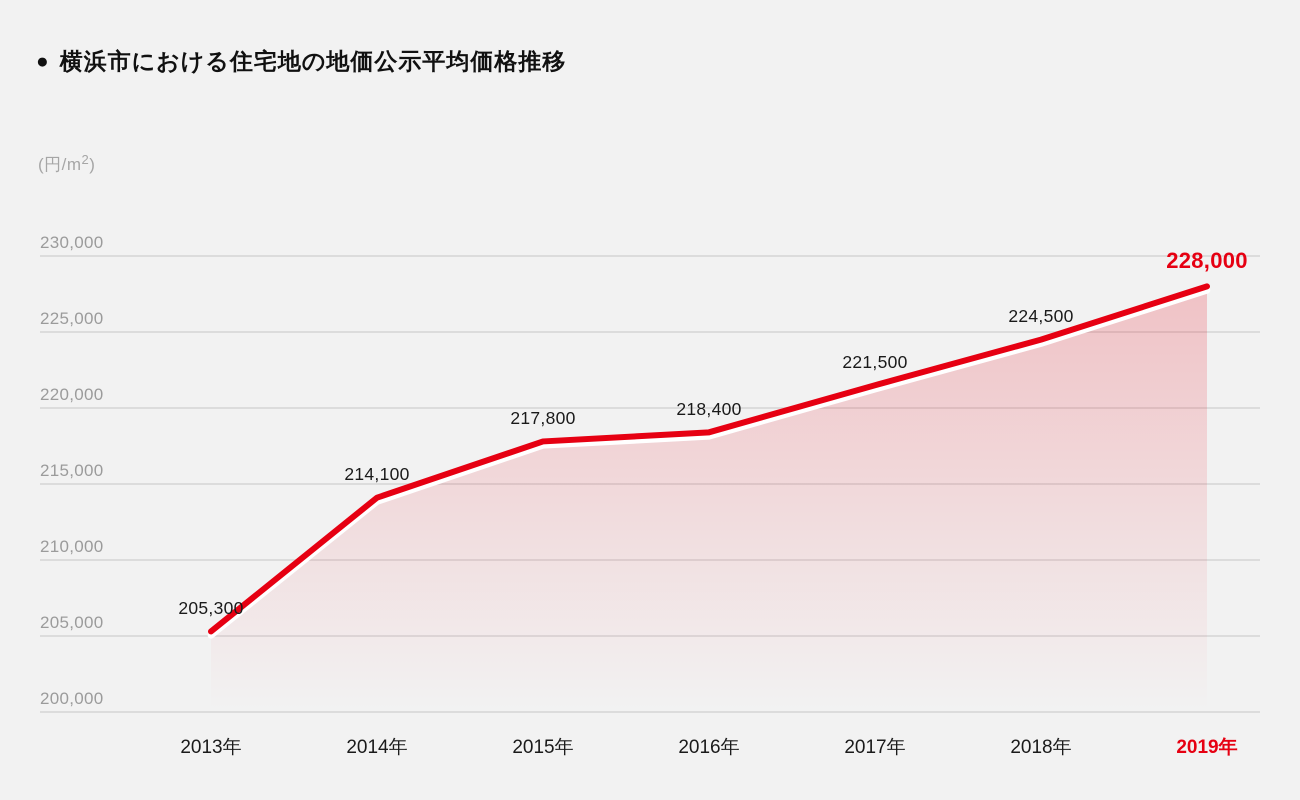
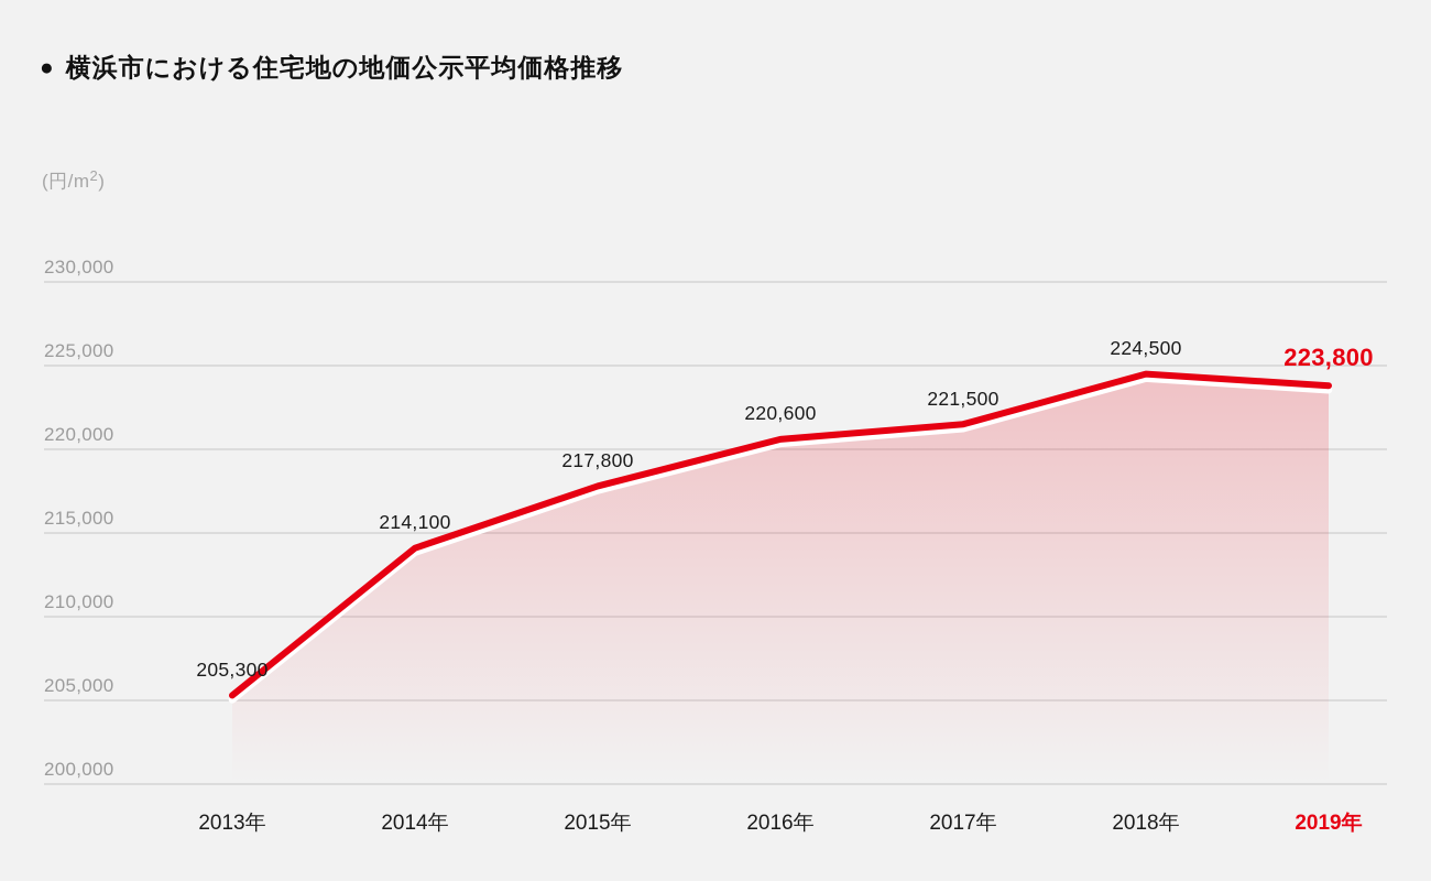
2016年: 218,400 -> 220,600
2019年: 228,000 -> 223,800
